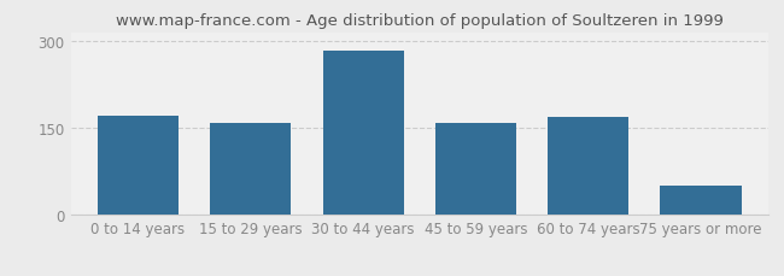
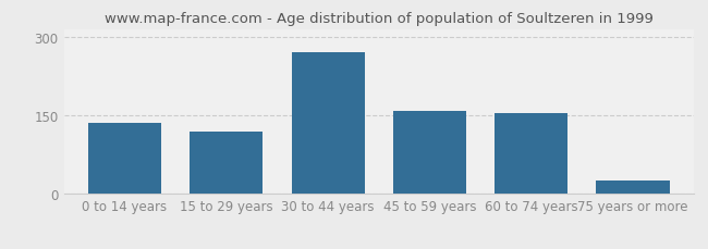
0 to 14 years: 170 -> 135
15 to 29 years: 159 -> 120
30 to 44 years: 283 -> 270
60 to 74 years: 169 -> 155
75 years or more: 50 -> 25
